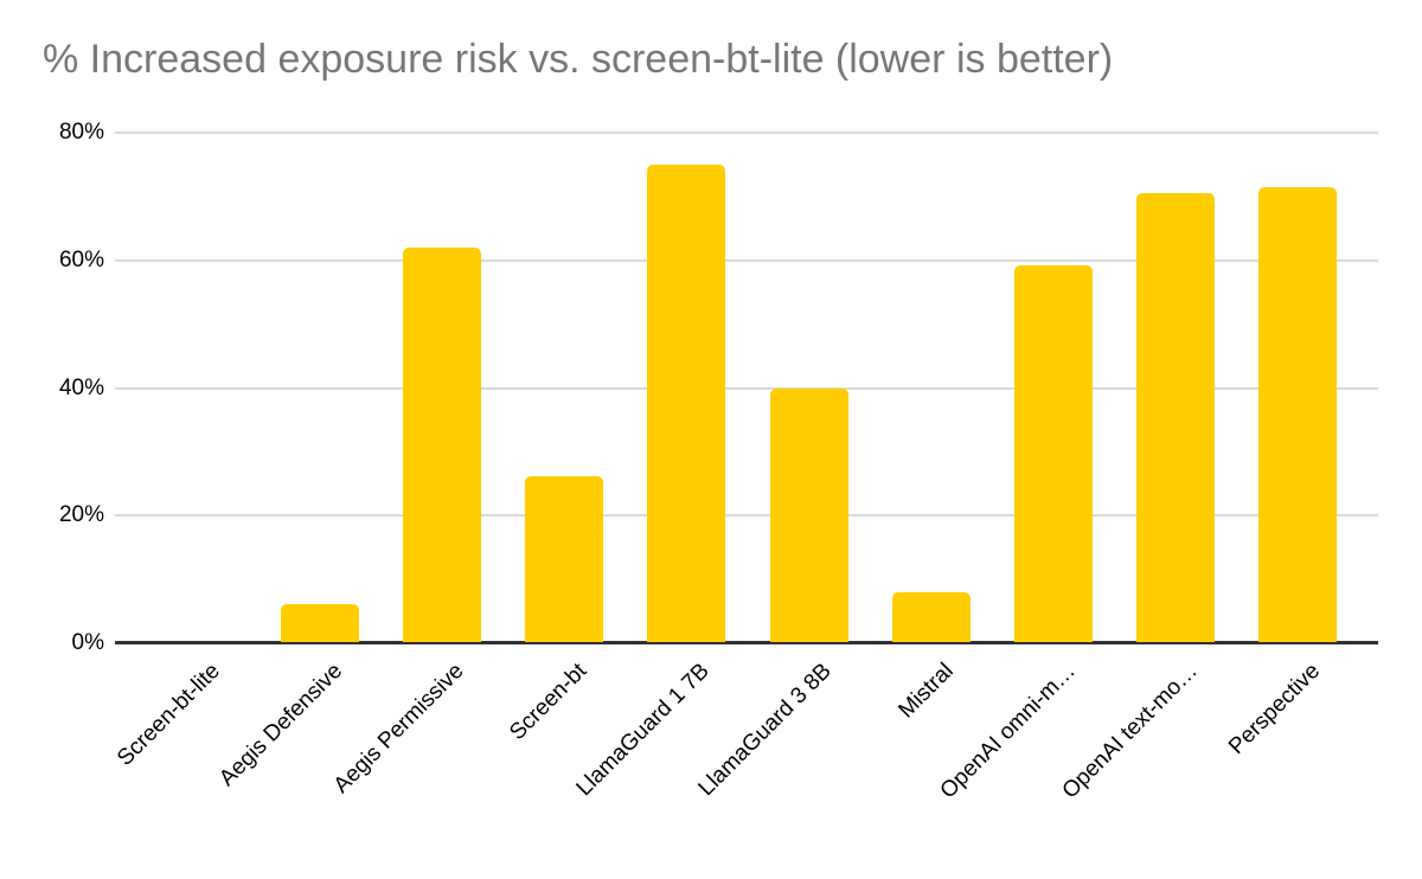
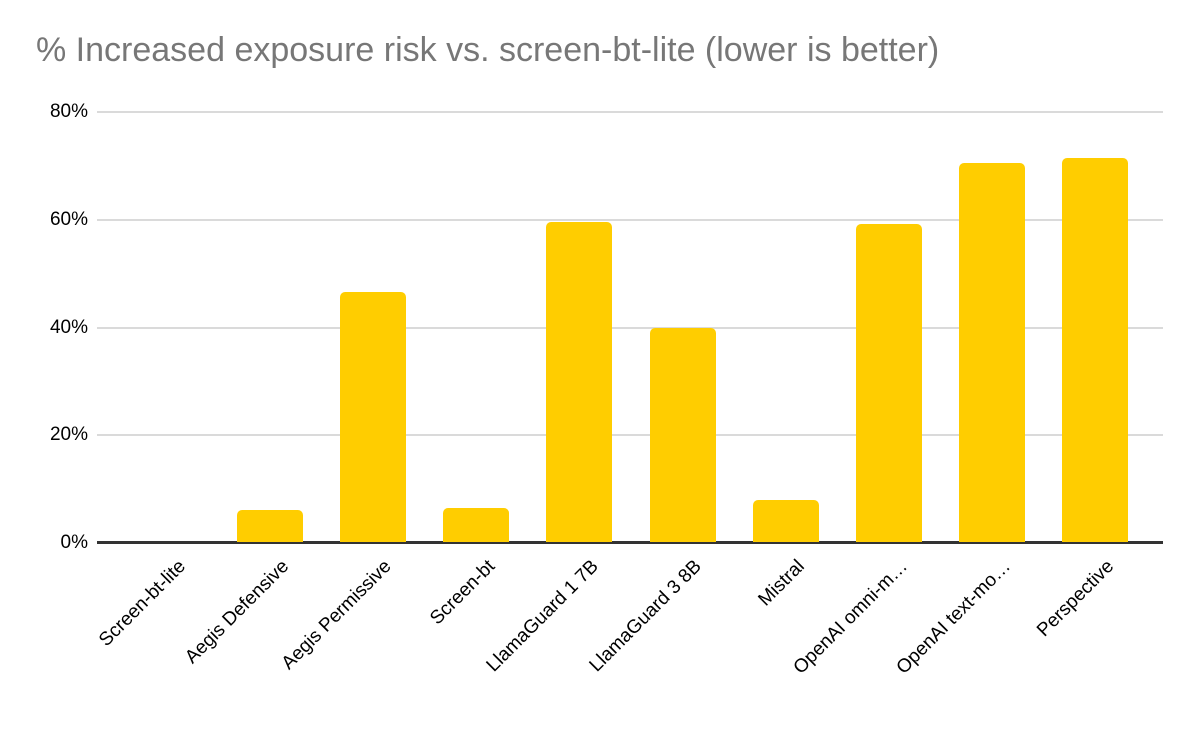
Aegis Permissive: 62% -> 47%
Screen-bt: 26% -> 6%
LlamaGuard 1 7B: 75% -> 60%
